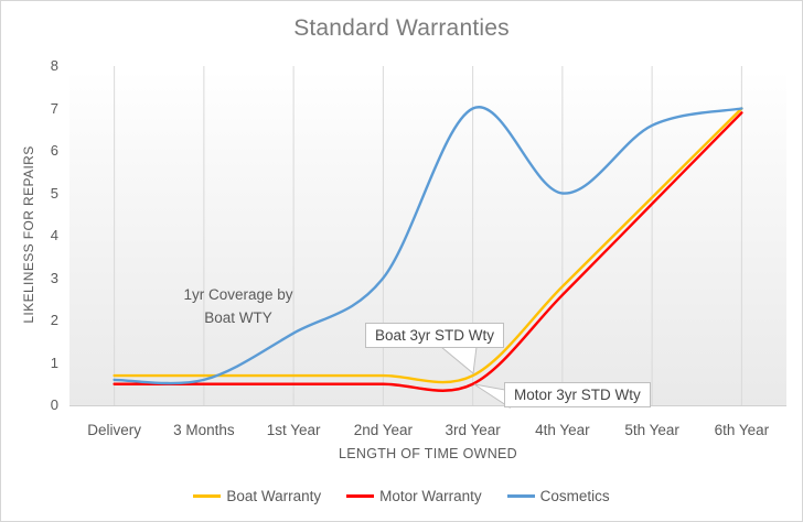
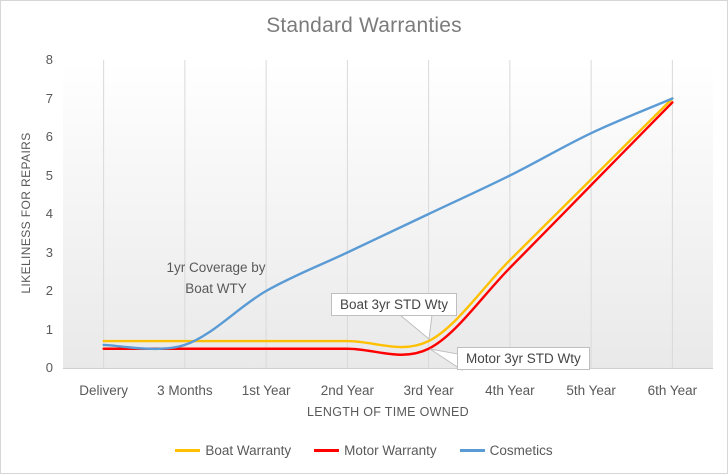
Cosmetics/1st Year: 1.7 -> 2.0
Cosmetics/3rd Year: 7.0 -> 4.0
Cosmetics/5th Year: 6.6 -> 6.1
